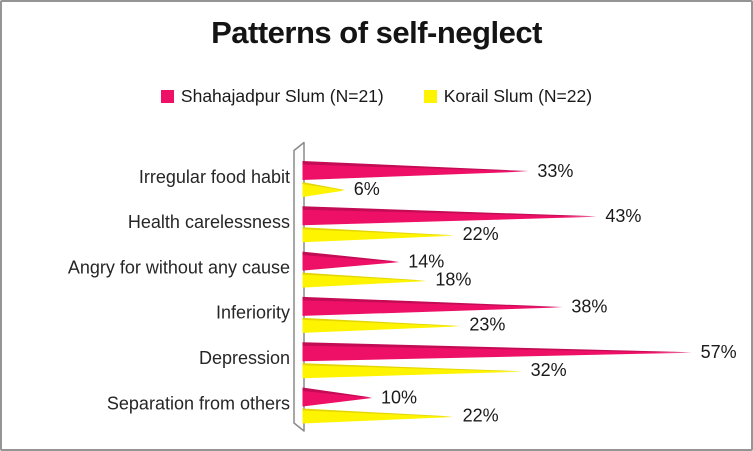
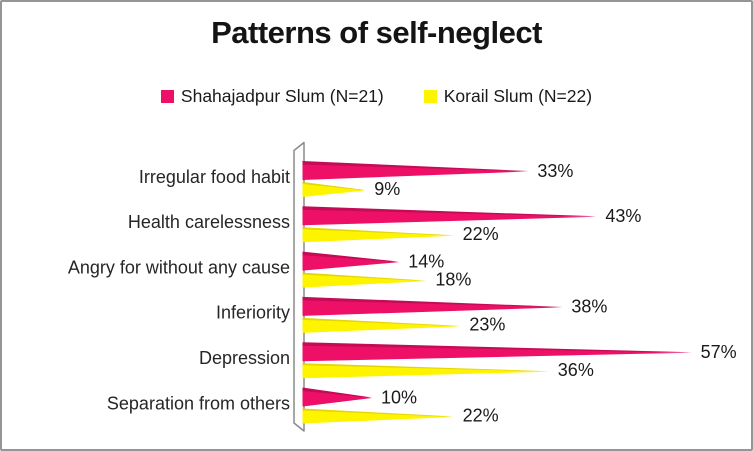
Korail Slum (N=22)/Irregular food habit: 6% -> 9%
Korail Slum (N=22)/Depression: 32% -> 36%
